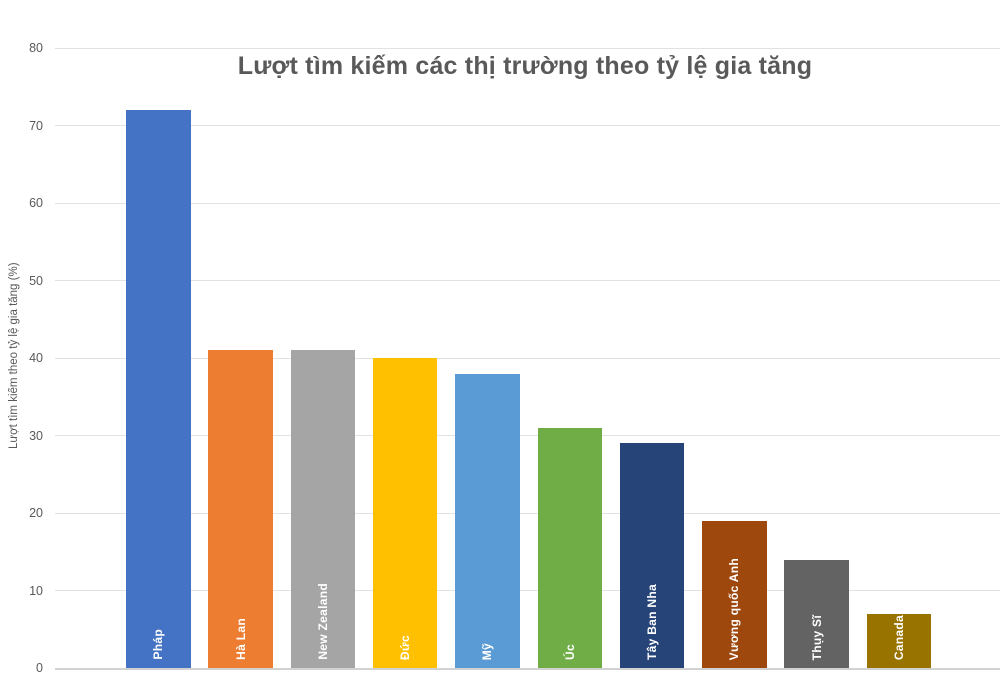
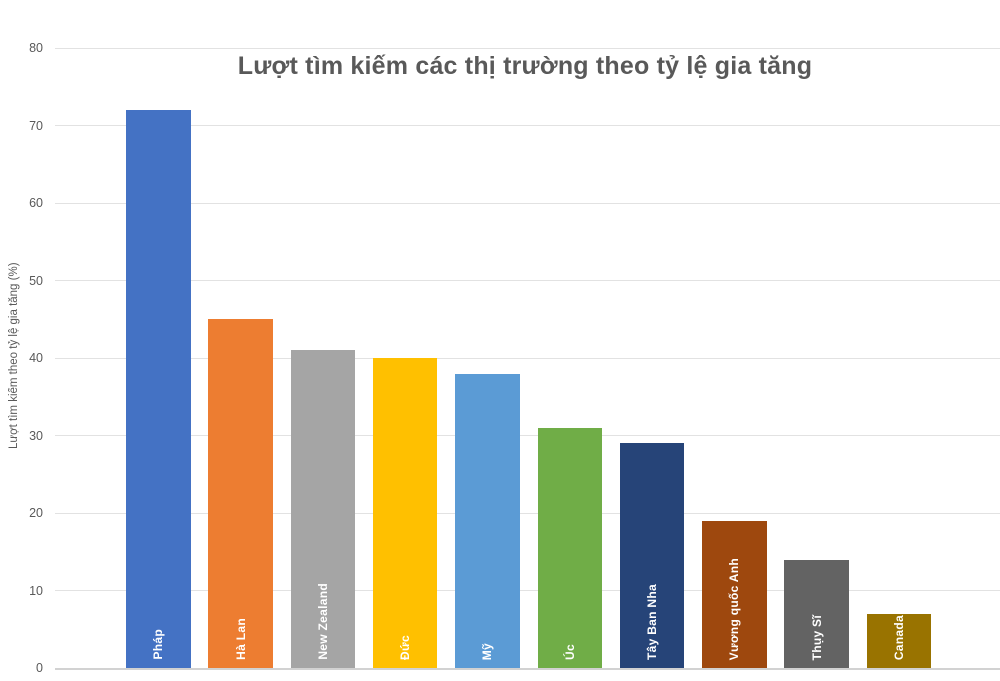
Hà Lan: 41 -> 45
